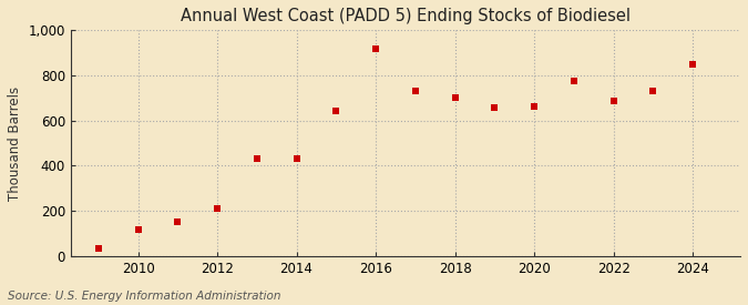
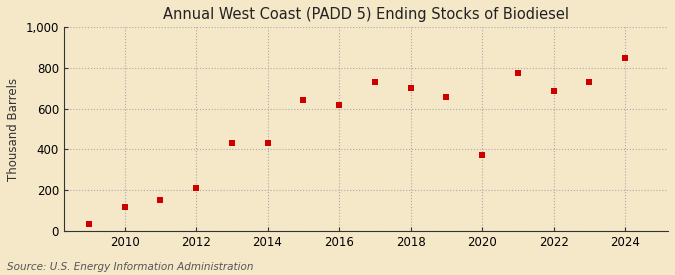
2016: 920 -> 620
2020: 665 -> 375
